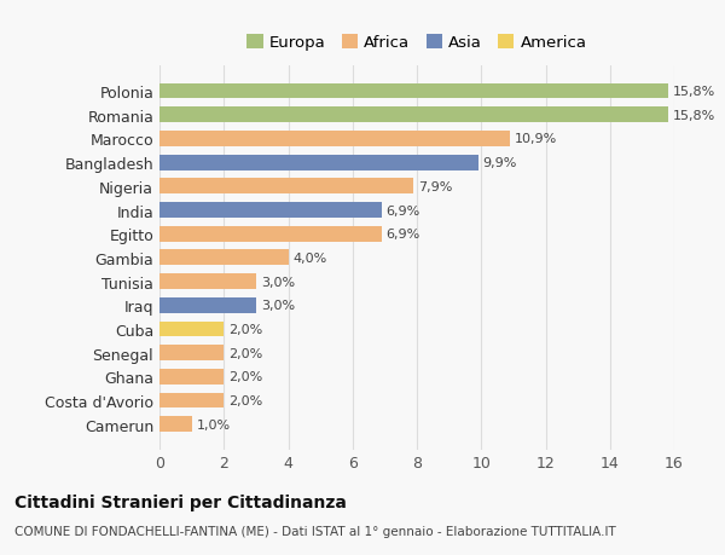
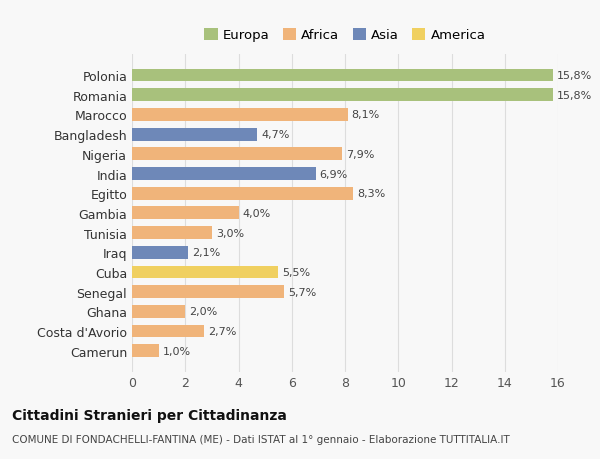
Marocco: 10,9% -> 8,1%
Bangladesh: 9,9% -> 4,7%
Egitto: 6,9% -> 8,3%
Iraq: 3,0% -> 2,1%
Cuba: 2,0% -> 5,5%
Senegal: 2,0% -> 5,7%
Costa d'Avorio: 2,0% -> 2,7%
